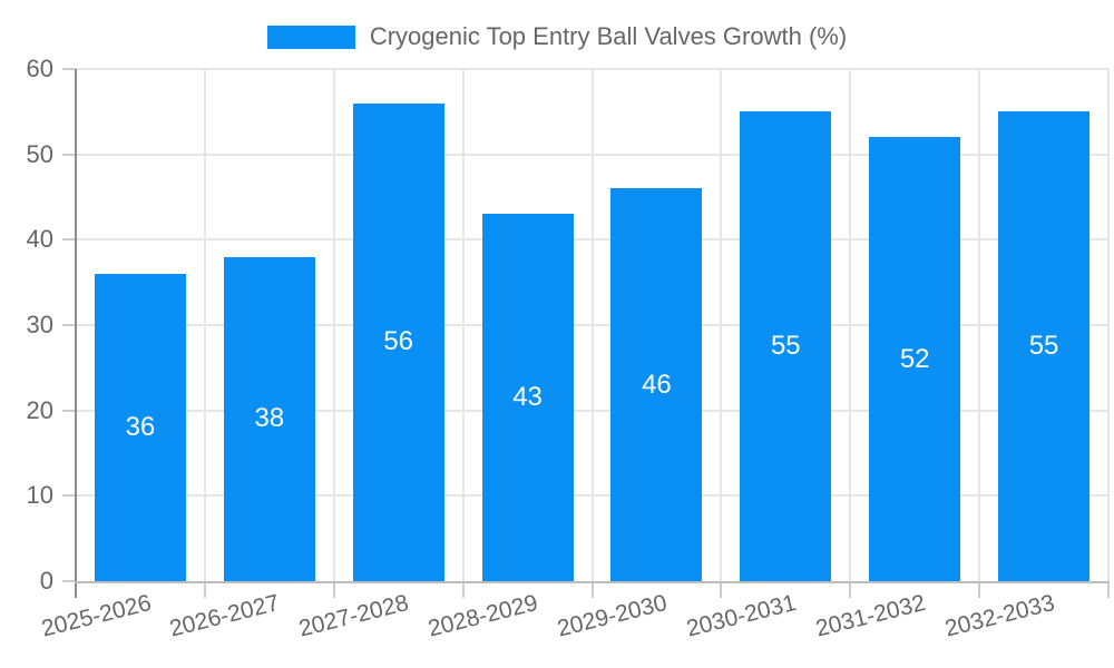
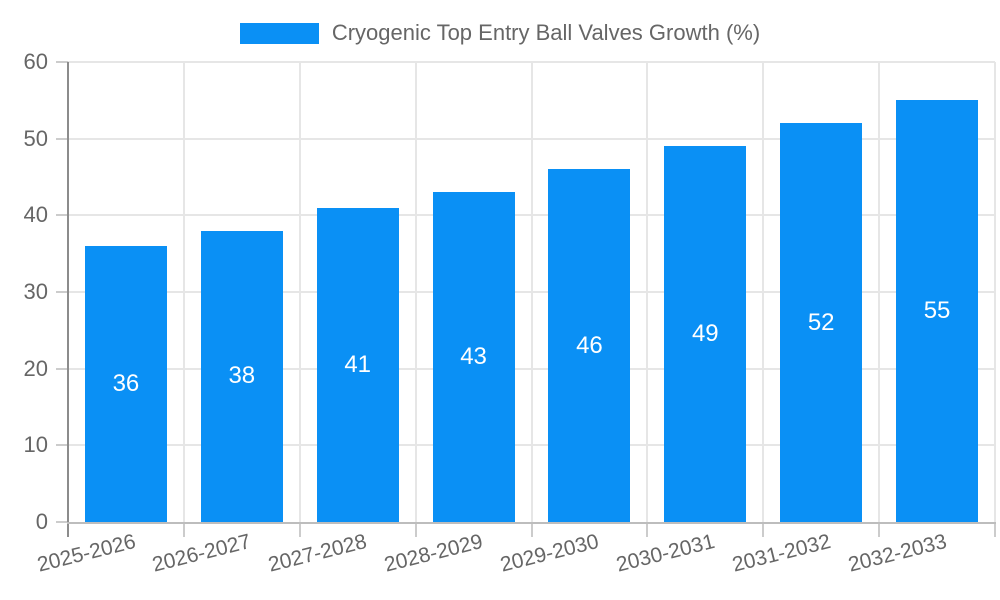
2027-2028: 56 -> 41
2030-2031: 55 -> 49
